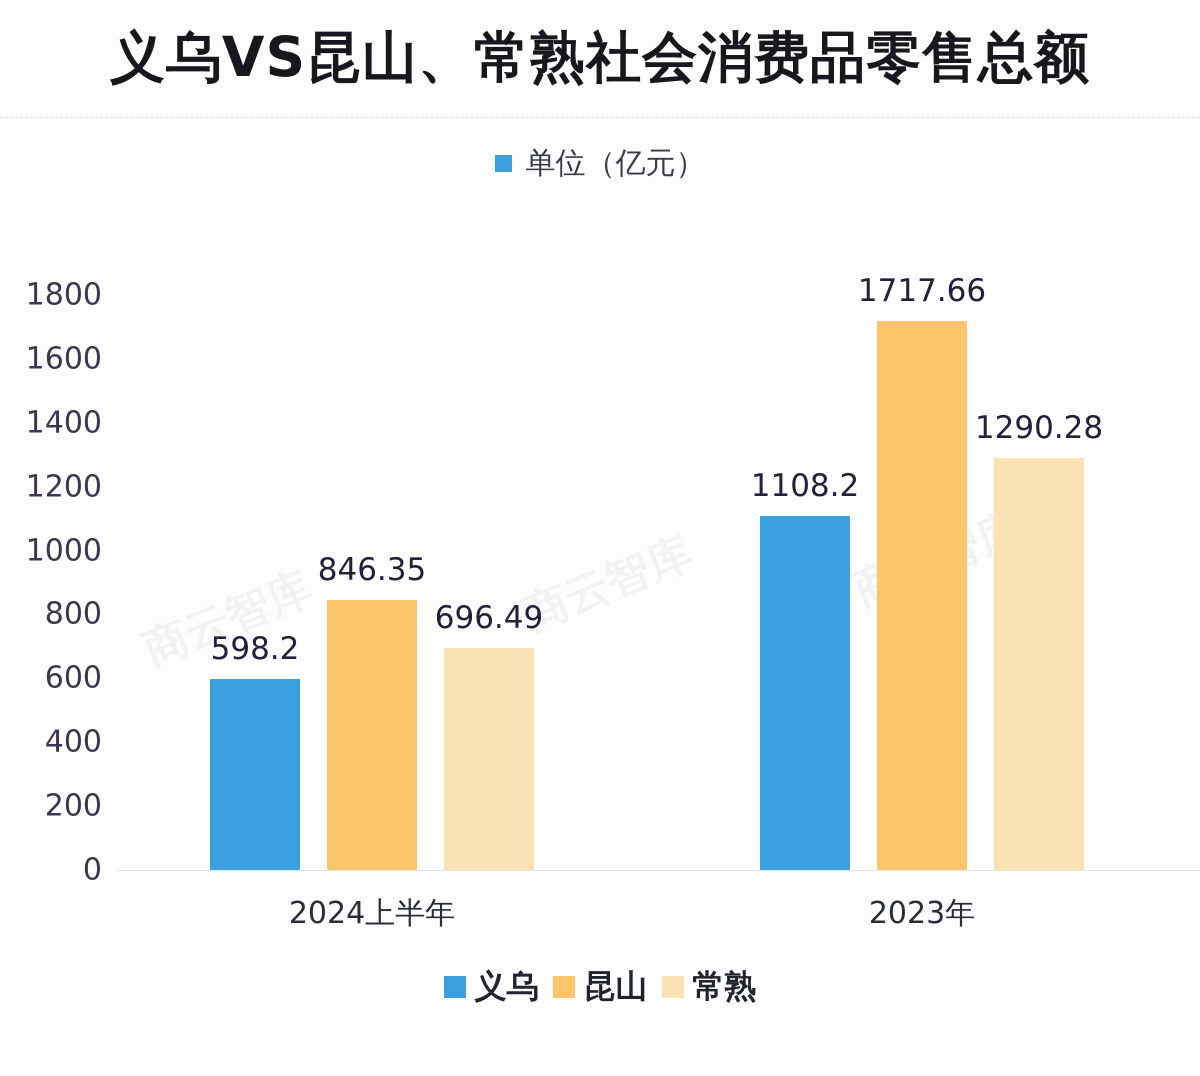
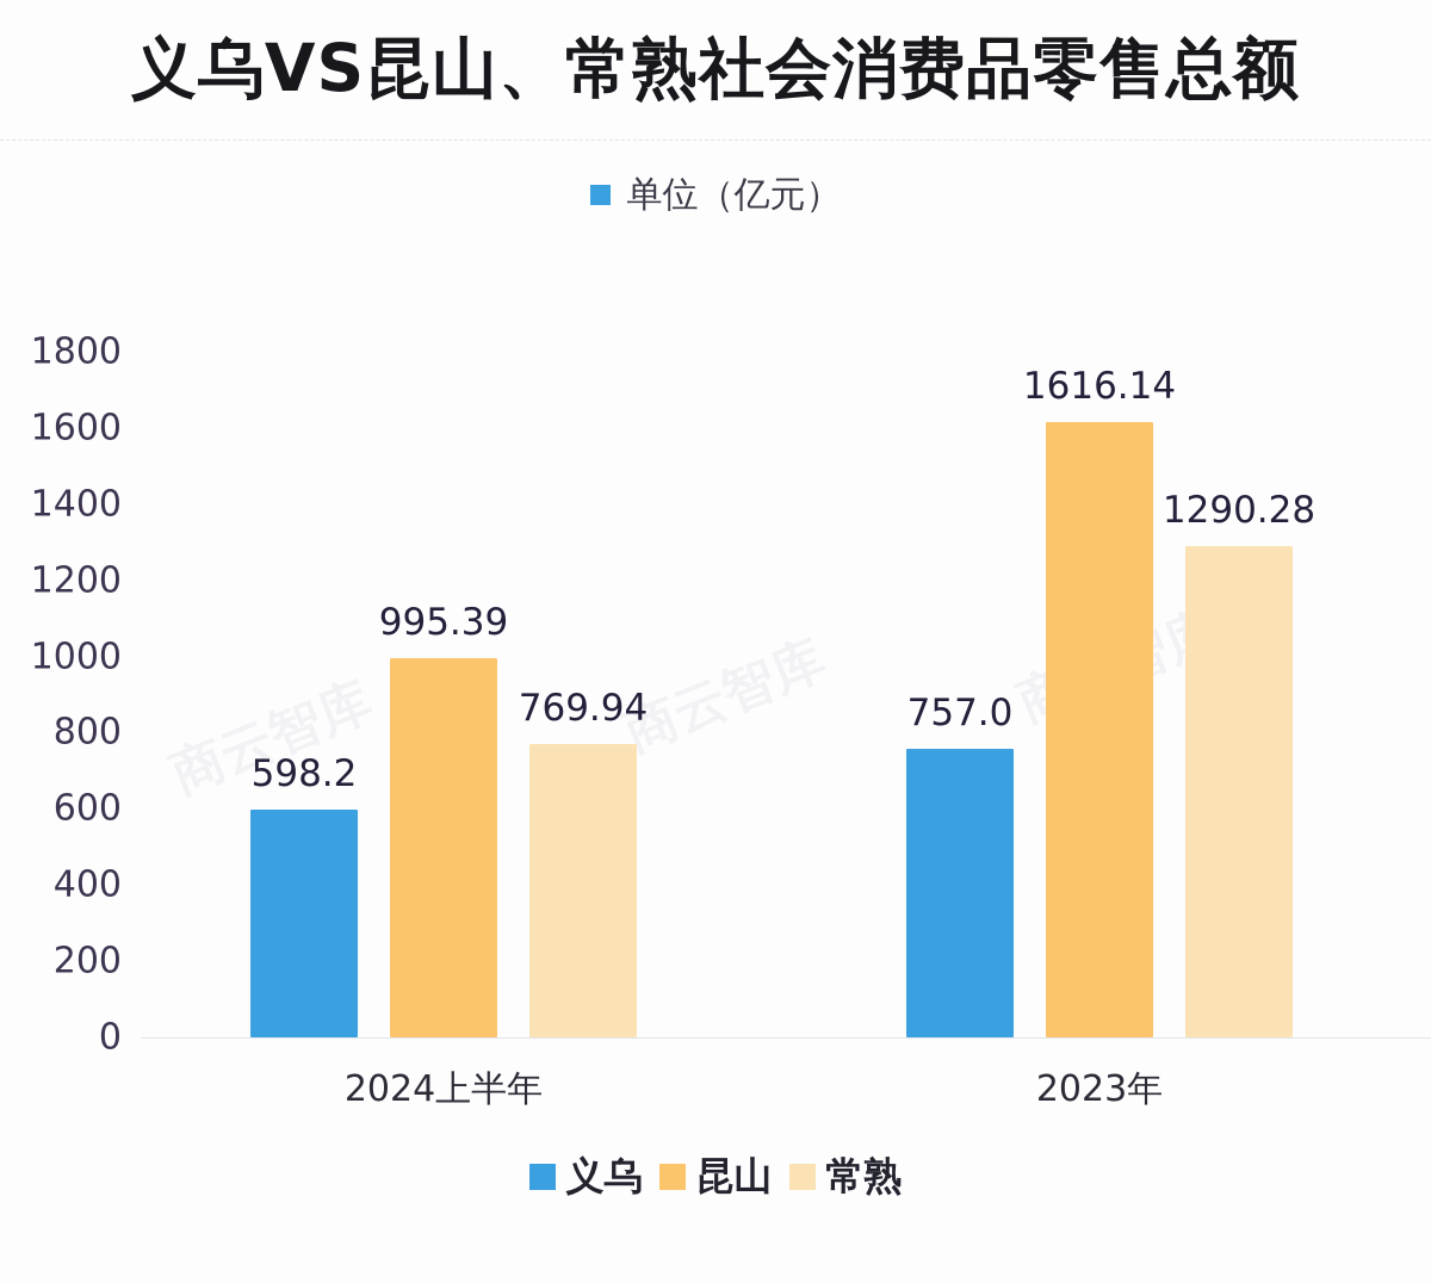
昆山/2024上半年: 846.35 -> 995.39
常熟/2024上半年: 696.49 -> 769.94
义乌/2023年: 1108.2 -> 757.0
昆山/2023年: 1717.66 -> 1616.14
